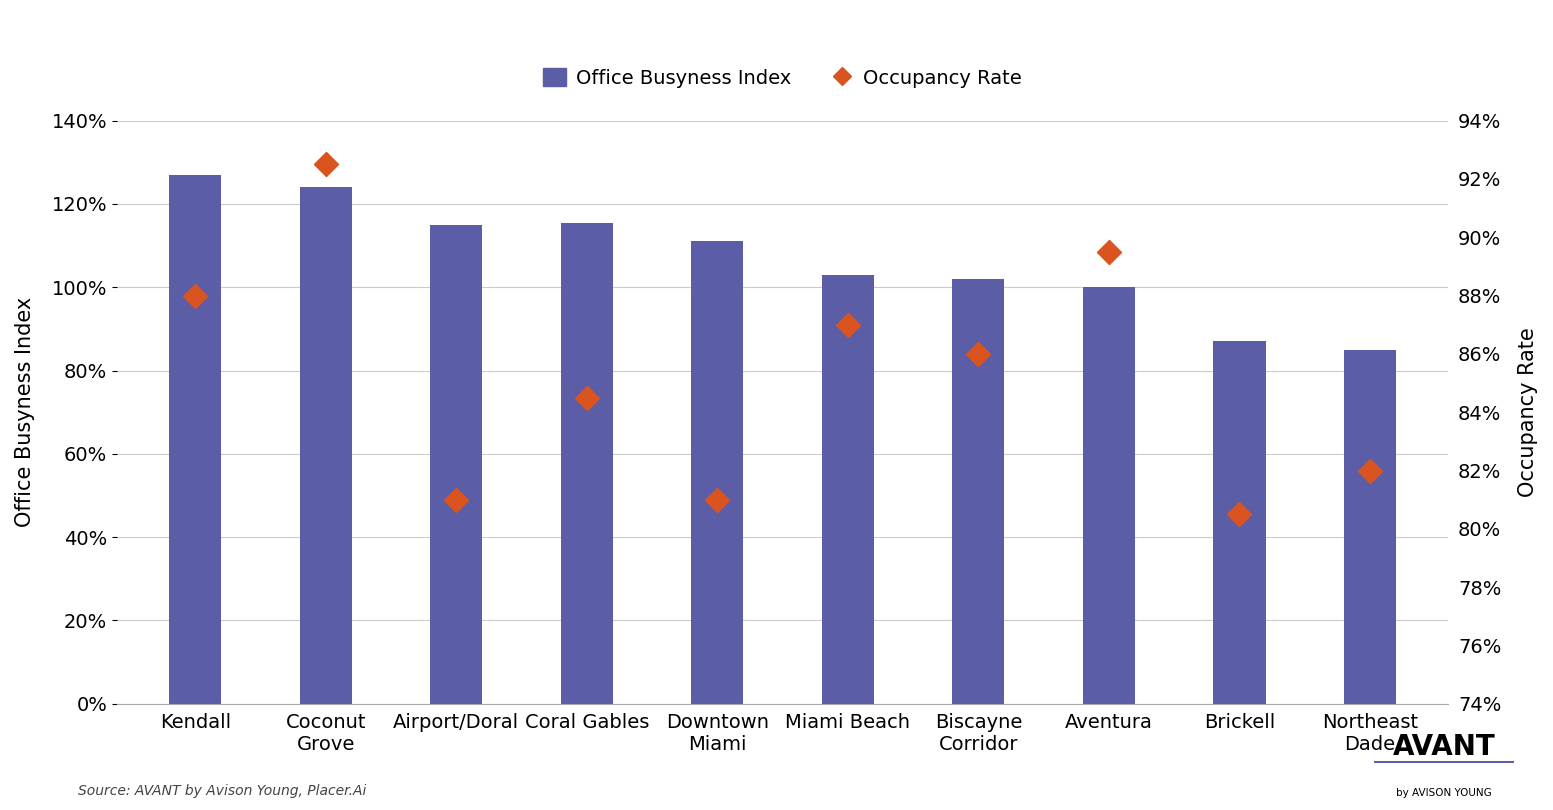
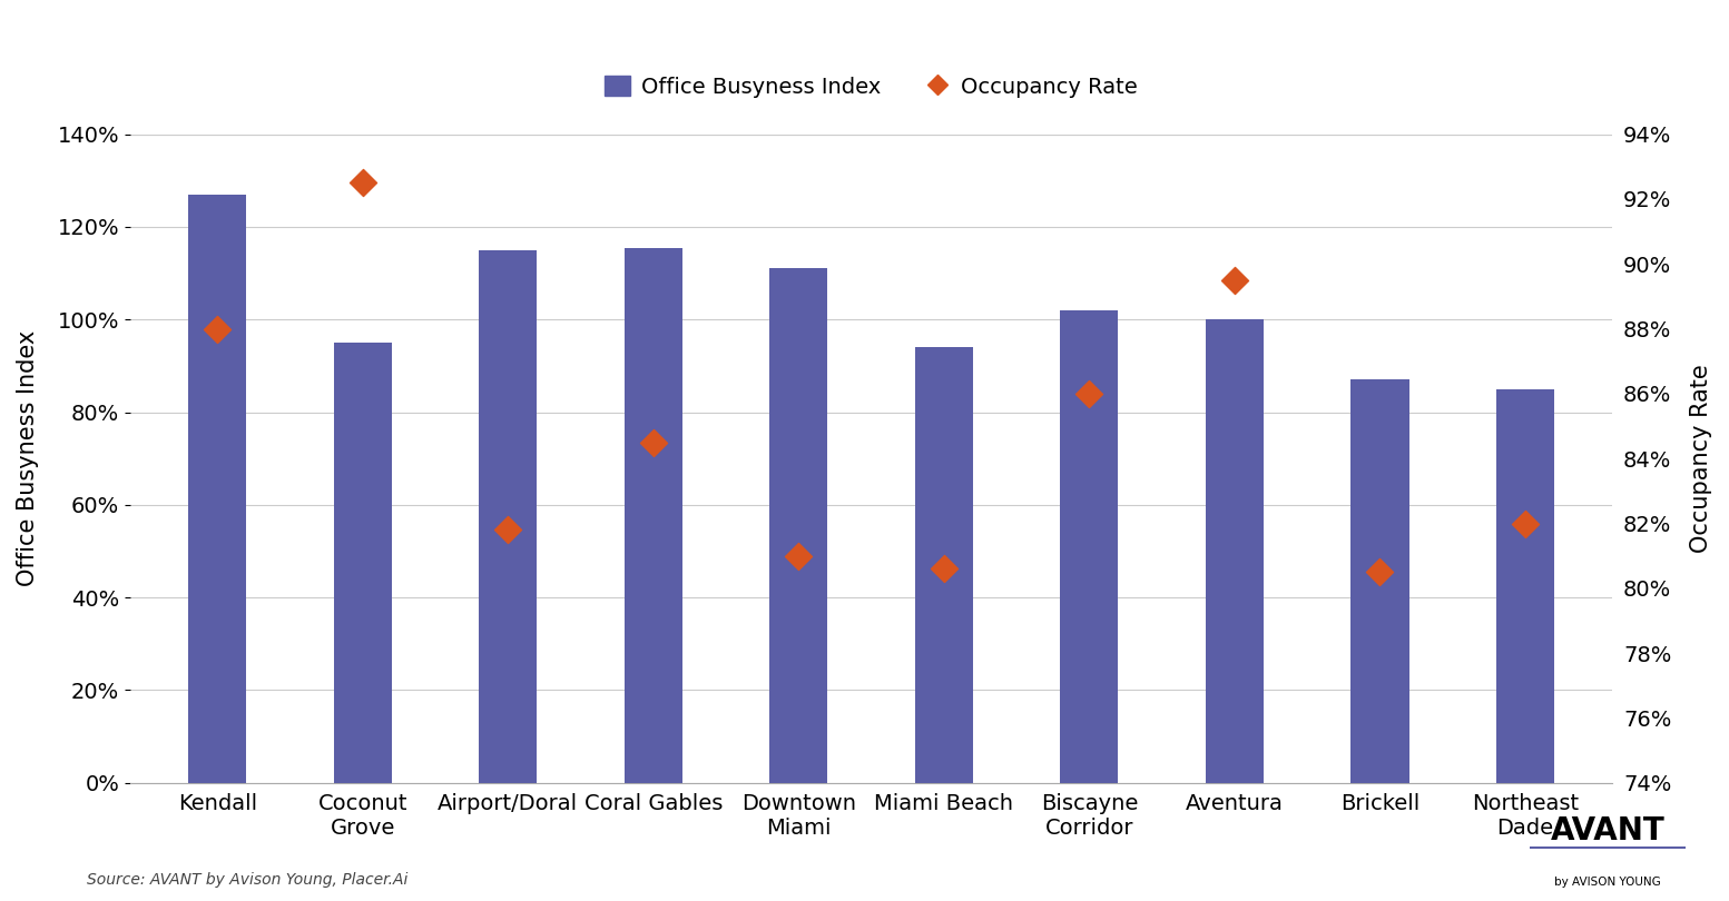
Office Busyness Index/Coconut Grove: 124.0% -> 95.0%
Occupancy Rate/Airport/Doral: 81.0% -> 81.8%
Office Busyness Index/Miami Beach: 103.0% -> 94.0%
Occupancy Rate/Miami Beach: 87.0% -> 80.6%
